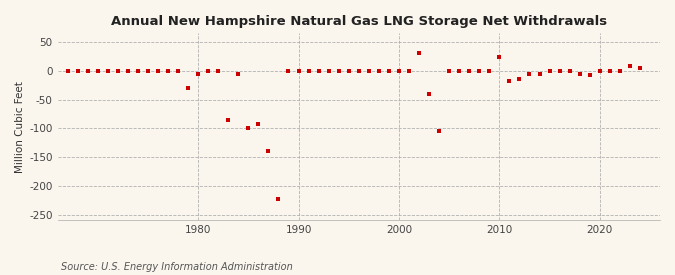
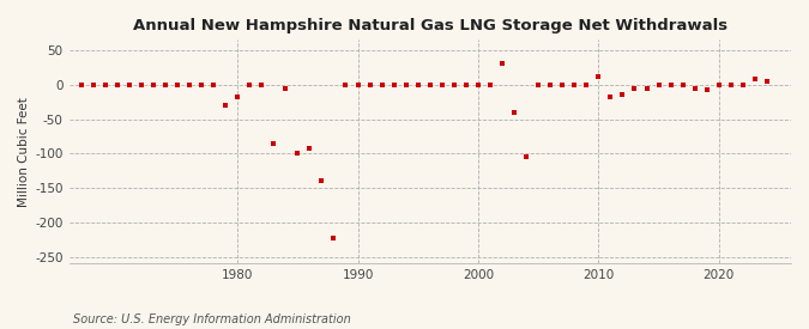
1980: -6 -> -18
2010: 24 -> 12
